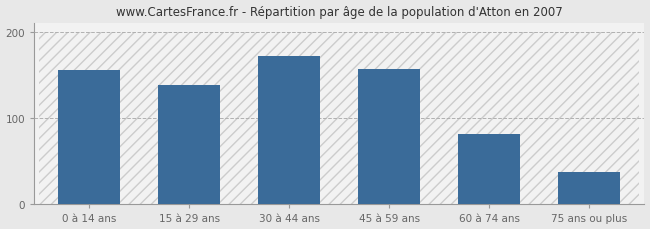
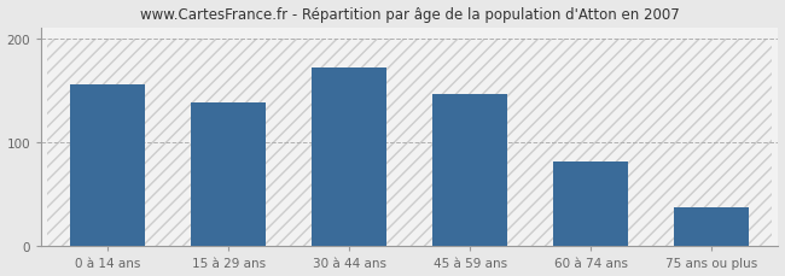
45 à 59 ans: 157 -> 146
